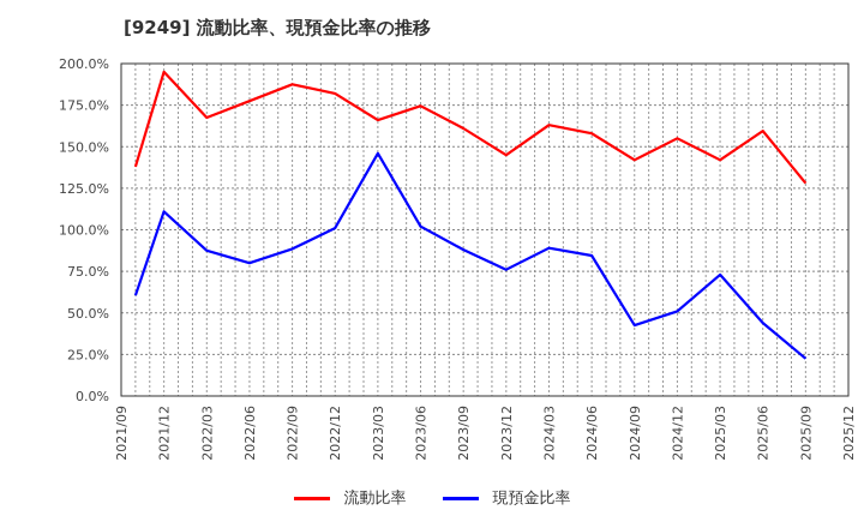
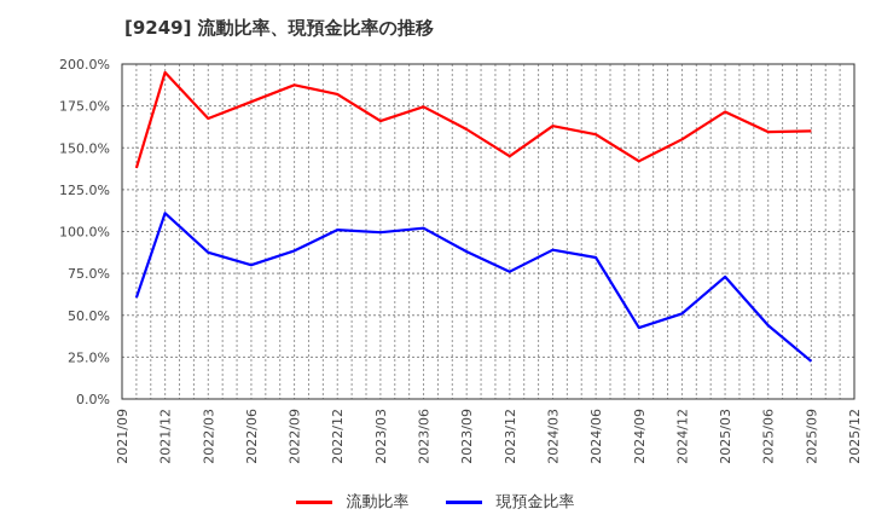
現預金比率/2023/03: 146% -> 100%
流動比率/2025/03: 142% -> 172%
流動比率/2025/09: 128% -> 160%
